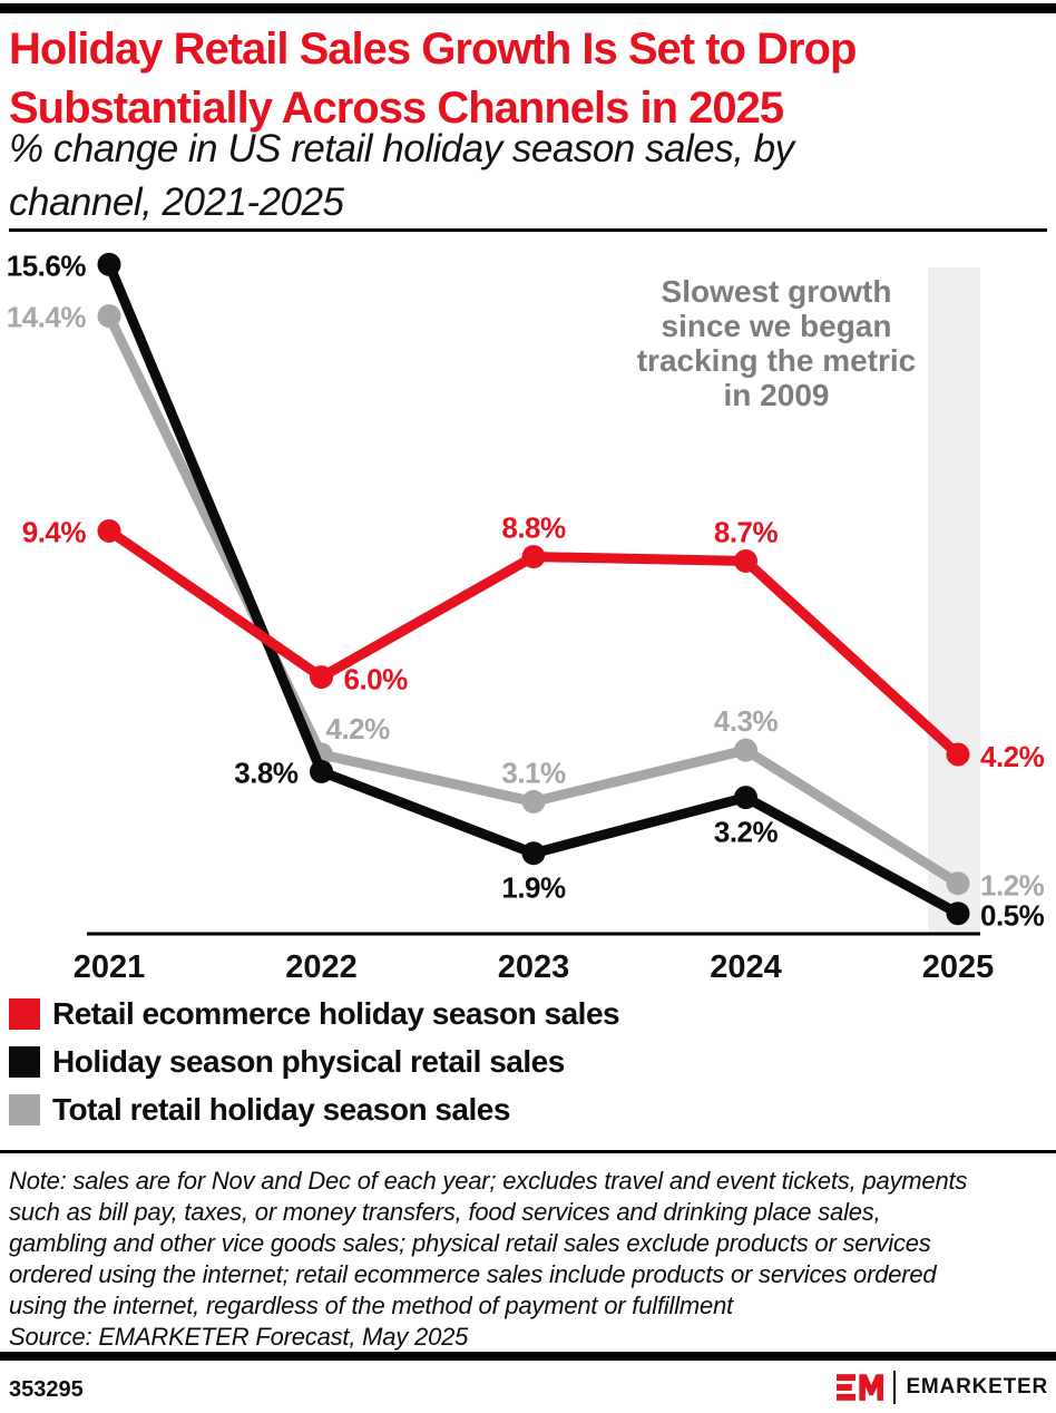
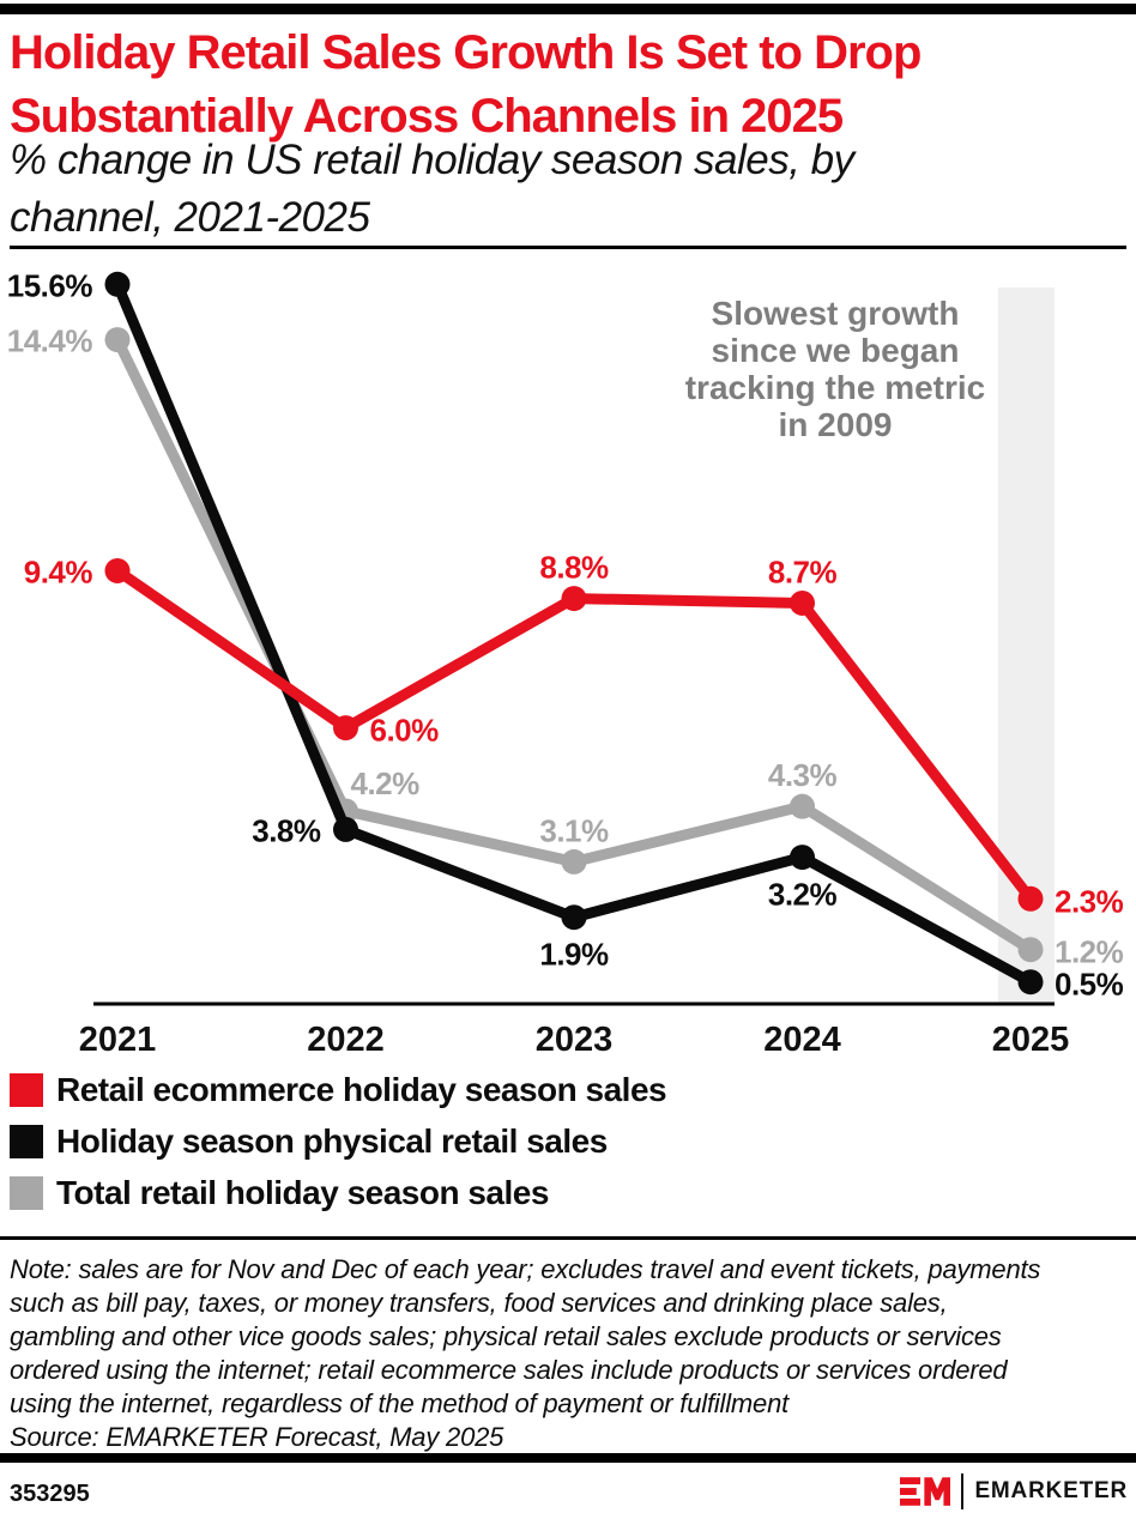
Retail ecommerce holiday season sales/2025: 4.2% -> 2.3%
